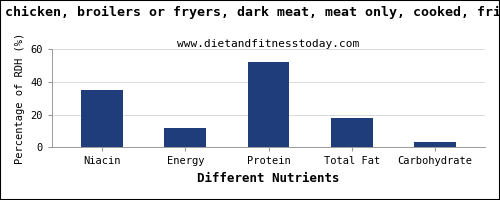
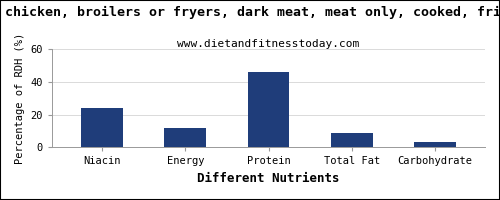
Niacin: 35 -> 24
Protein: 52 -> 46
Total Fat: 18 -> 9
